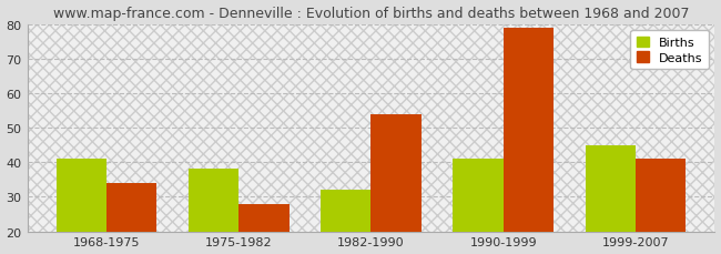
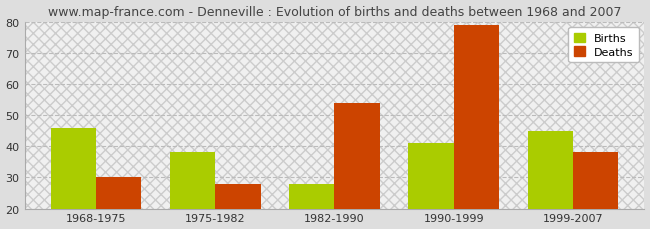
Births/1968-1975: 41 -> 46
Deaths/1968-1975: 34 -> 30
Births/1982-1990: 32 -> 28
Deaths/1999-2007: 41 -> 38
